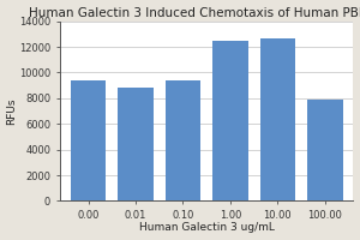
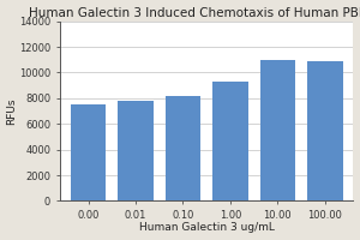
0.00: 9400 -> 7500
0.01: 8800 -> 7800
0.10: 9400 -> 8200
1.00: 12500 -> 9300
10.00: 12700 -> 11000
100.00: 7900 -> 10900
